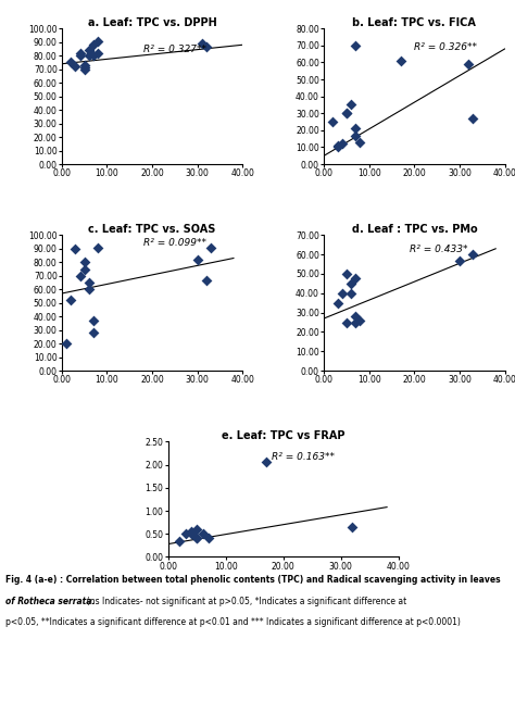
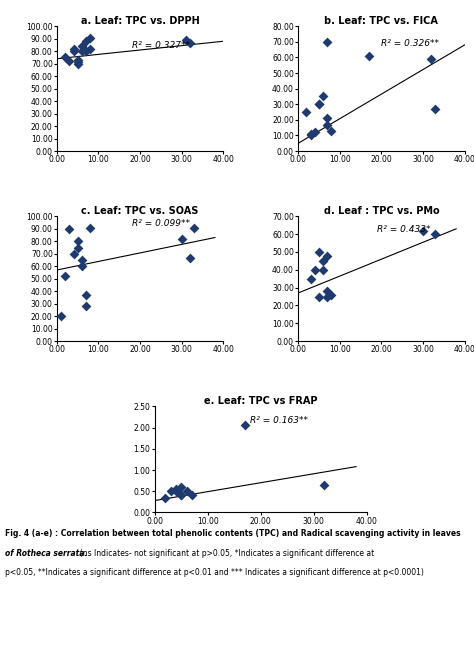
d. Leaf : TPC vs. PMo/30.00: 57 -> 62
